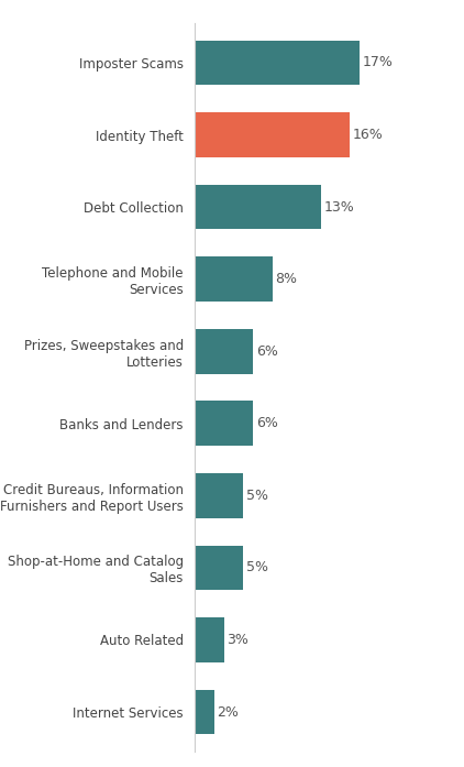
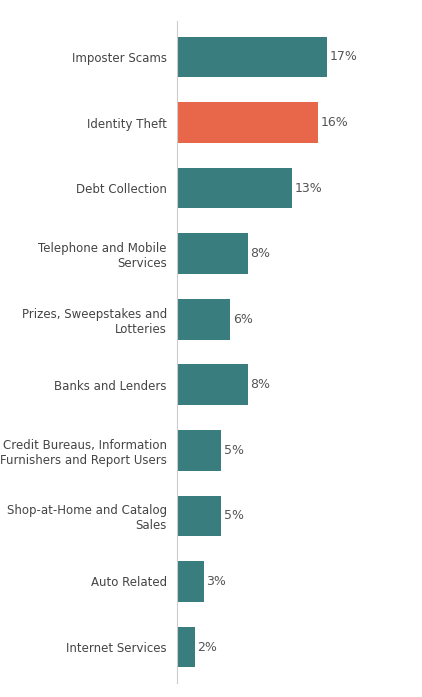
Banks and Lenders: 6% -> 8%
